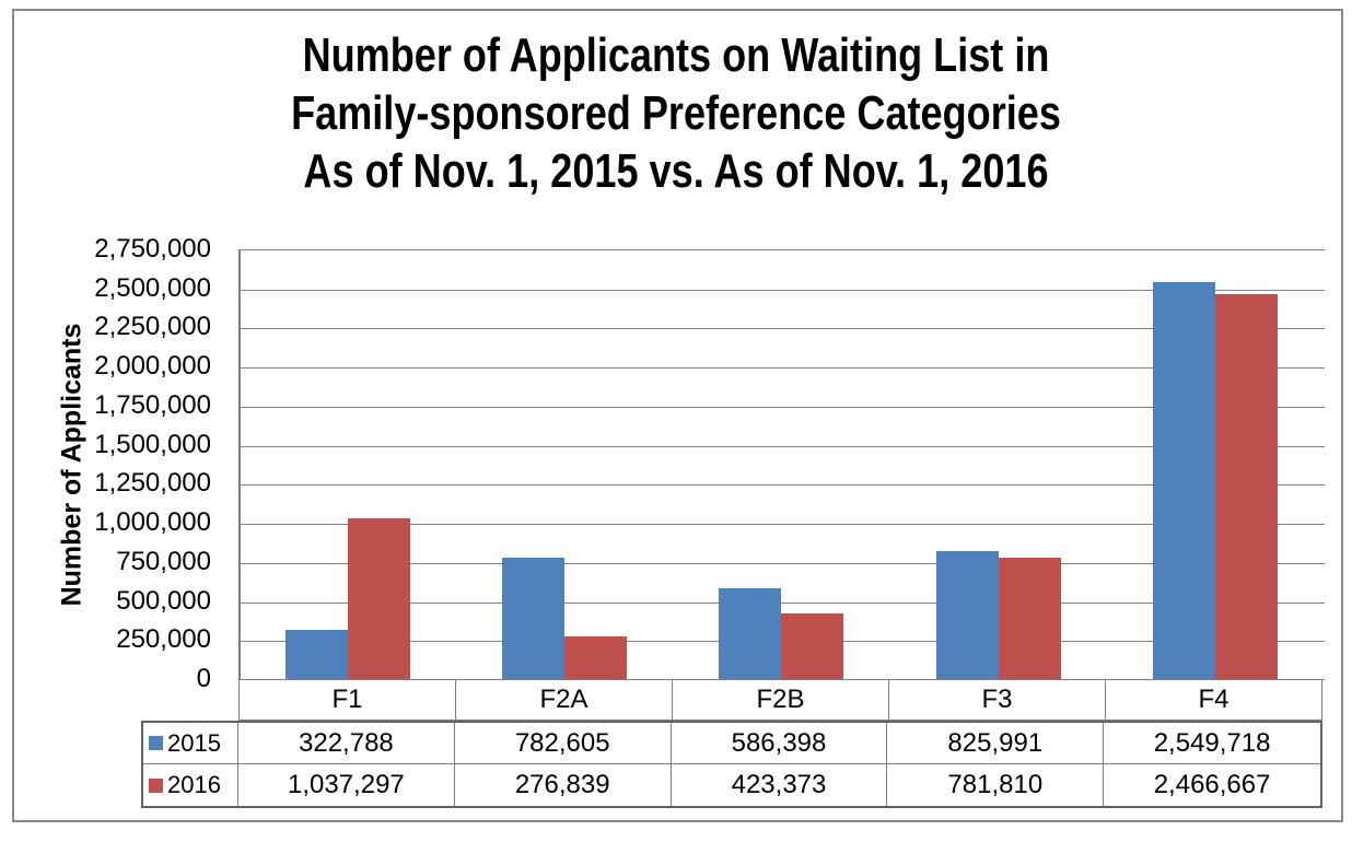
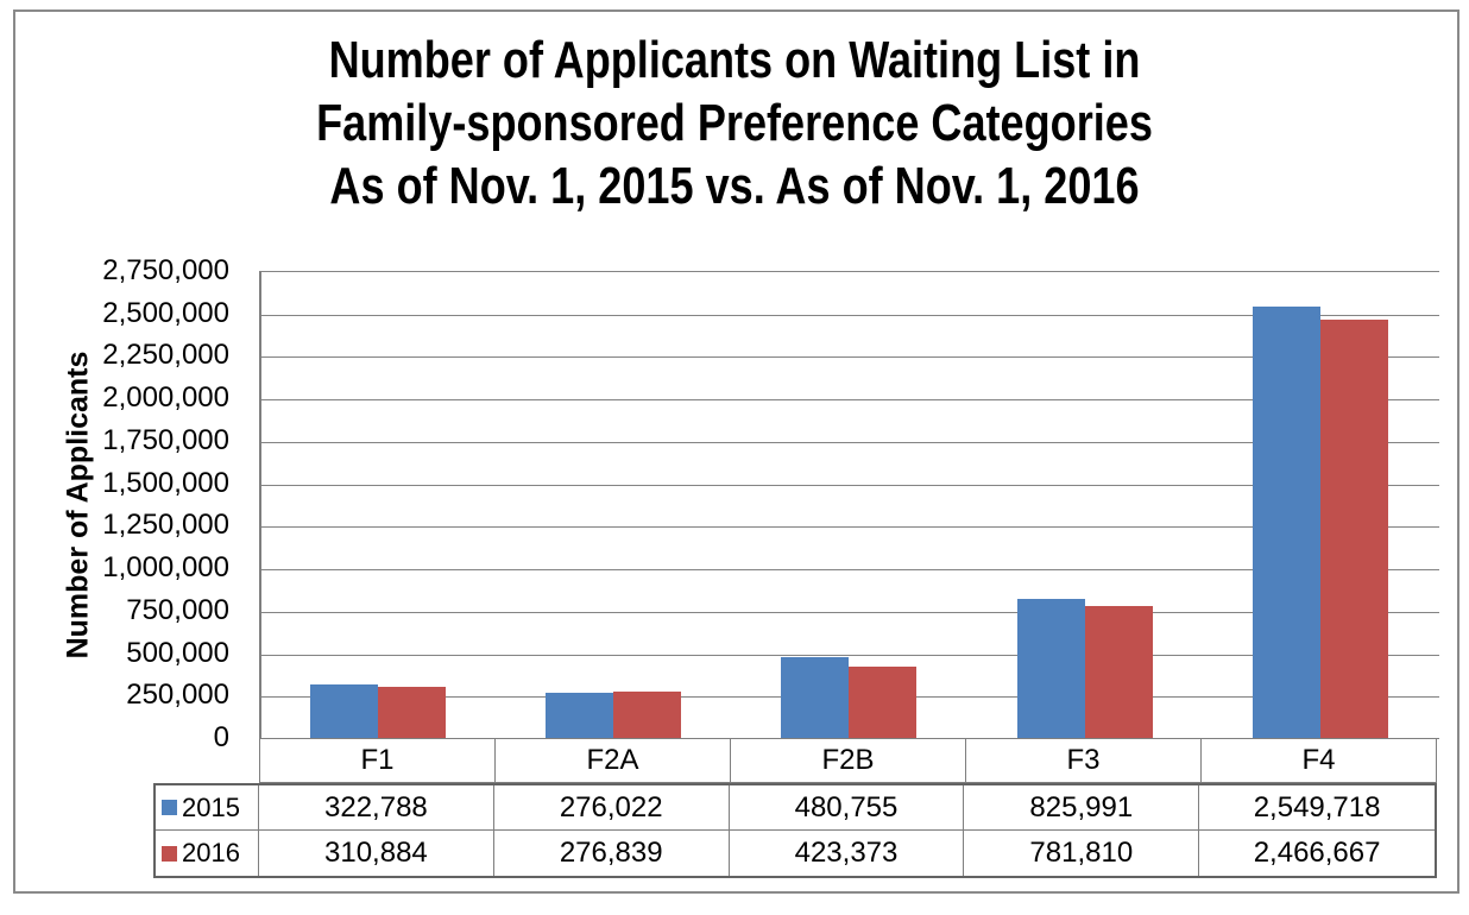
2016/F1: 1,037,297 -> 310,884
2015/F2A: 782,605 -> 276,022
2015/F2B: 586,398 -> 480,755
